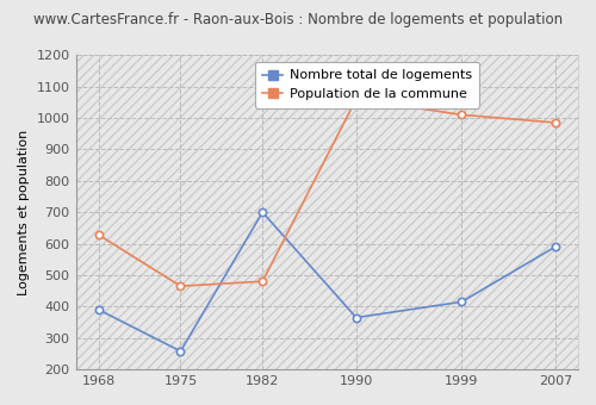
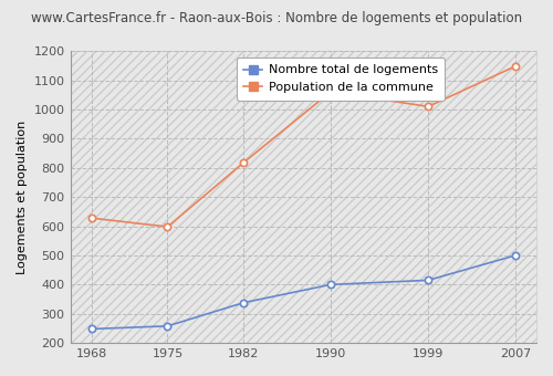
Nombre total de logements/1968: 390 -> 248
Population de la commune/1975: 465 -> 598
Nombre total de logements/1982: 700 -> 338
Population de la commune/1982: 480 -> 818
Nombre total de logements/1990: 365 -> 400
Nombre total de logements/2007: 590 -> 500
Population de la commune/2007: 985 -> 1148
